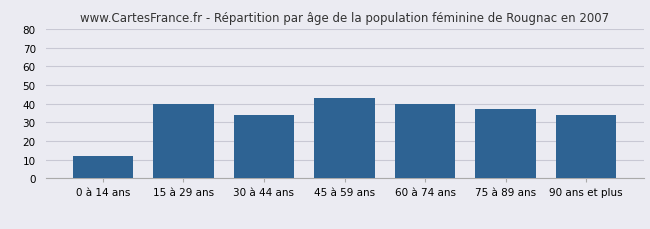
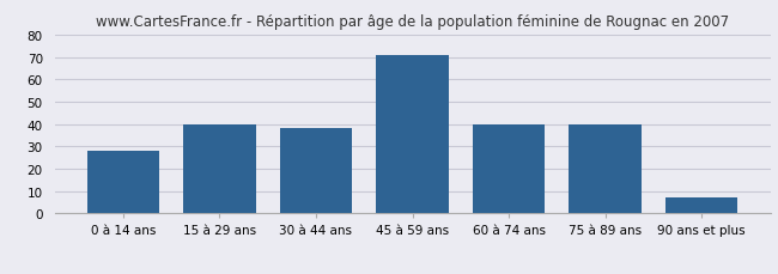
0 à 14 ans: 12 -> 28
30 à 44 ans: 34 -> 38
45 à 59 ans: 43 -> 71
75 à 89 ans: 37 -> 40
90 ans et plus: 34 -> 7
